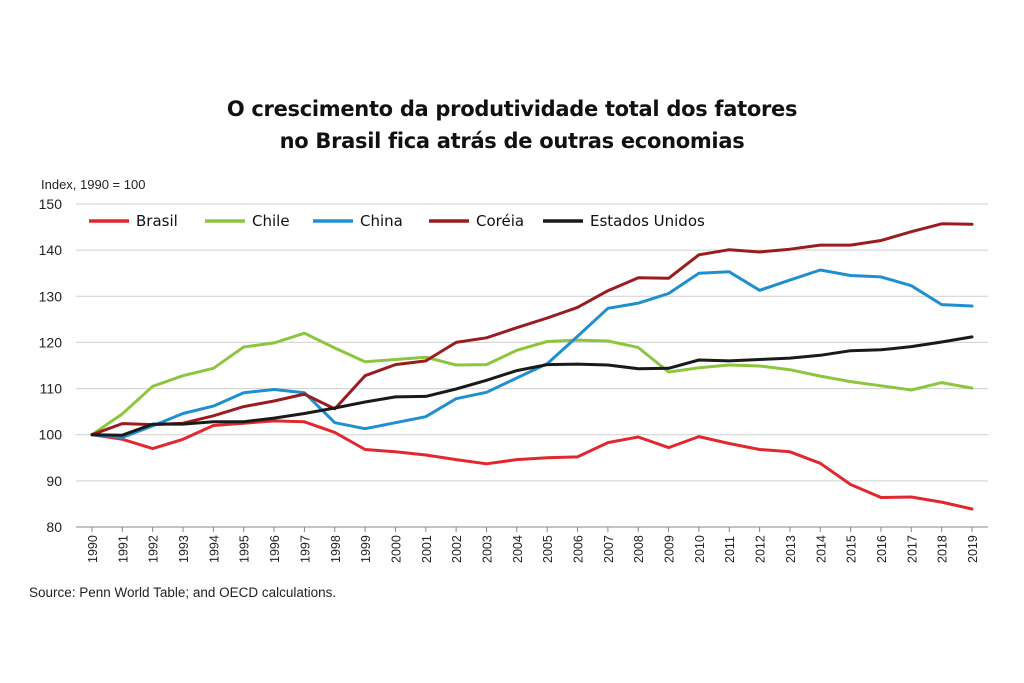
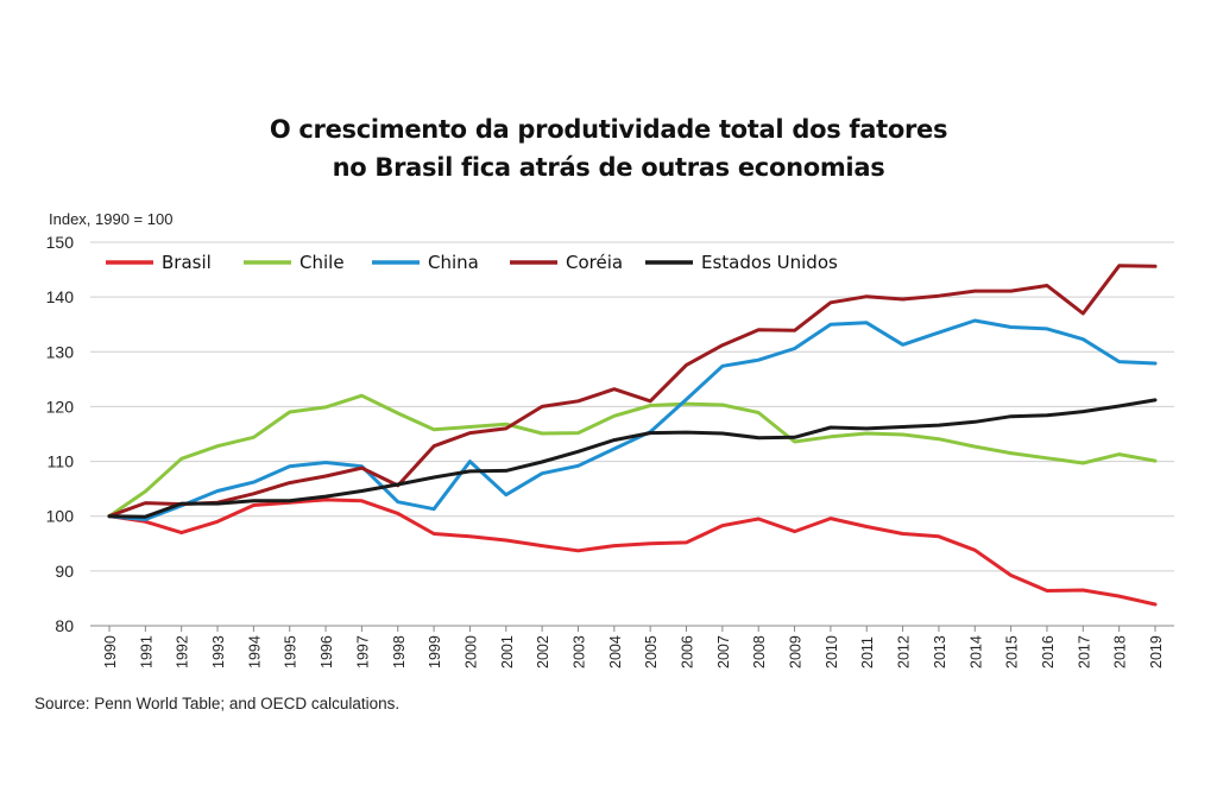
China/2000: 103 -> 110
Coréia/2005: 125 -> 121
Coréia/2017: 144 -> 137
